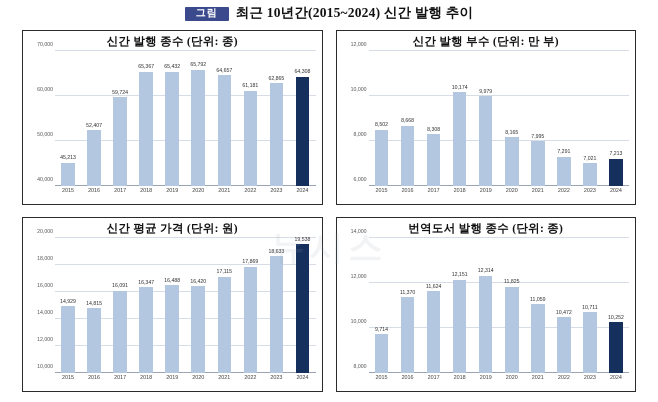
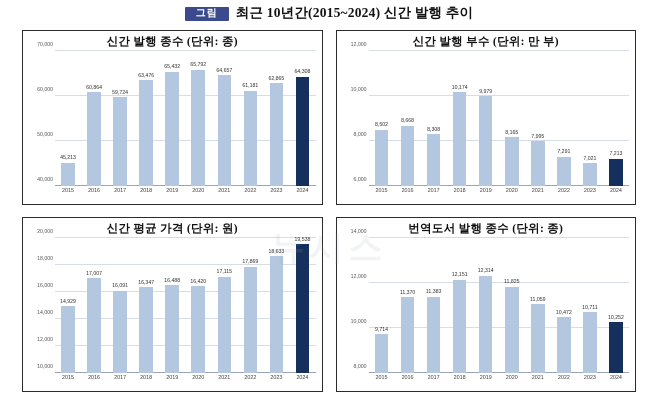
신간 발행 종수 (단위: 종)/2016: 52,407 -> 60,864
신간 발행 종수 (단위: 종)/2018: 65,367 -> 63,476
신간 평균 가격 (단위: 원)/2016: 14,815 -> 17,007
번역도서 발행 종수 (단위: 종)/2017: 11,624 -> 11,383
